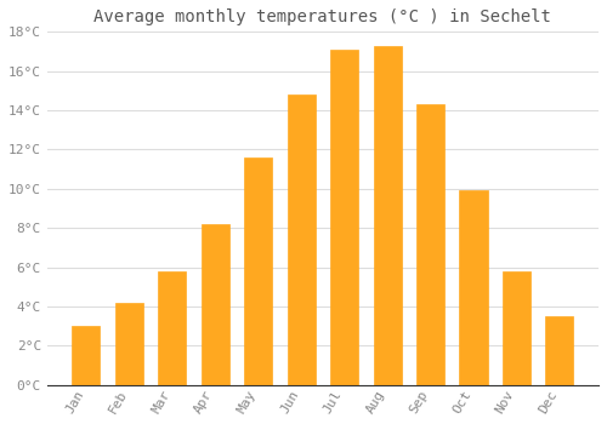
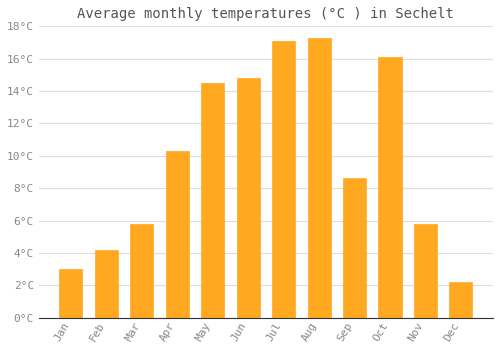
Apr: 8.2°C -> 10.3°C
May: 11.6°C -> 14.5°C
Sep: 14.3°C -> 8.6°C
Oct: 9.9°C -> 16.1°C
Dec: 3.5°C -> 2.2°C
